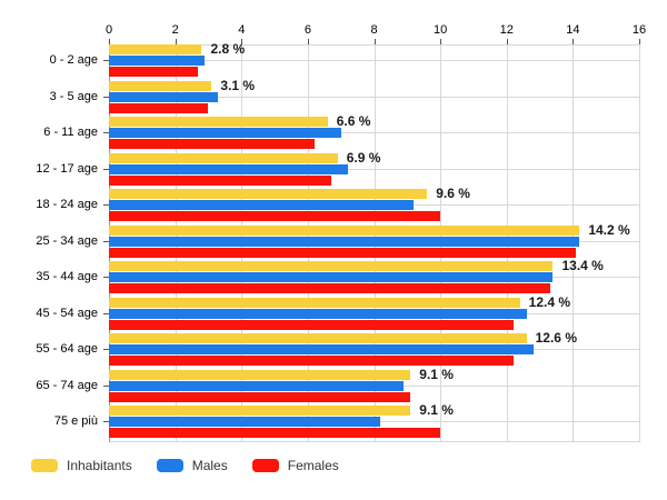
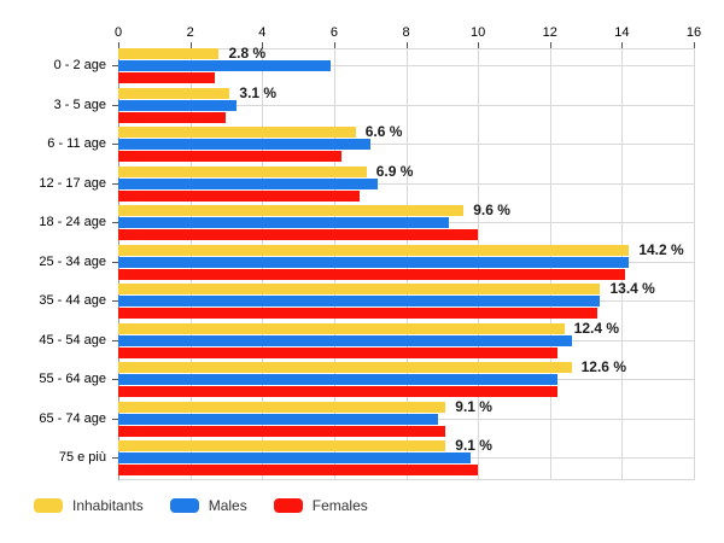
Males/0 - 2 age: 2.9 -> 5.9
Males/55 - 64 age: 12.8 -> 12.2
Males/75 e più: 8.2 -> 9.8
